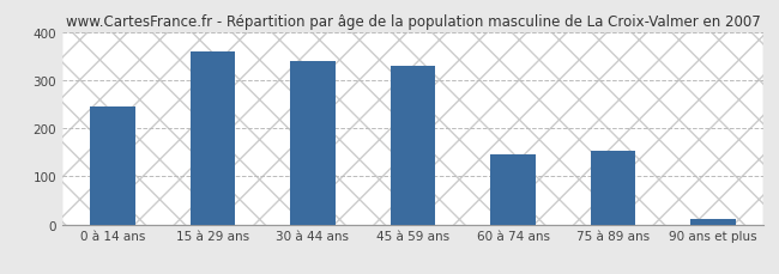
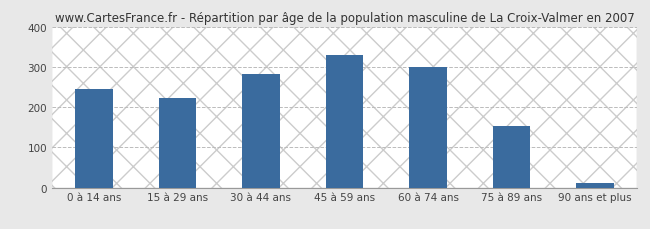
15 à 29 ans: 360 -> 222
30 à 44 ans: 340 -> 283
60 à 74 ans: 145 -> 299
